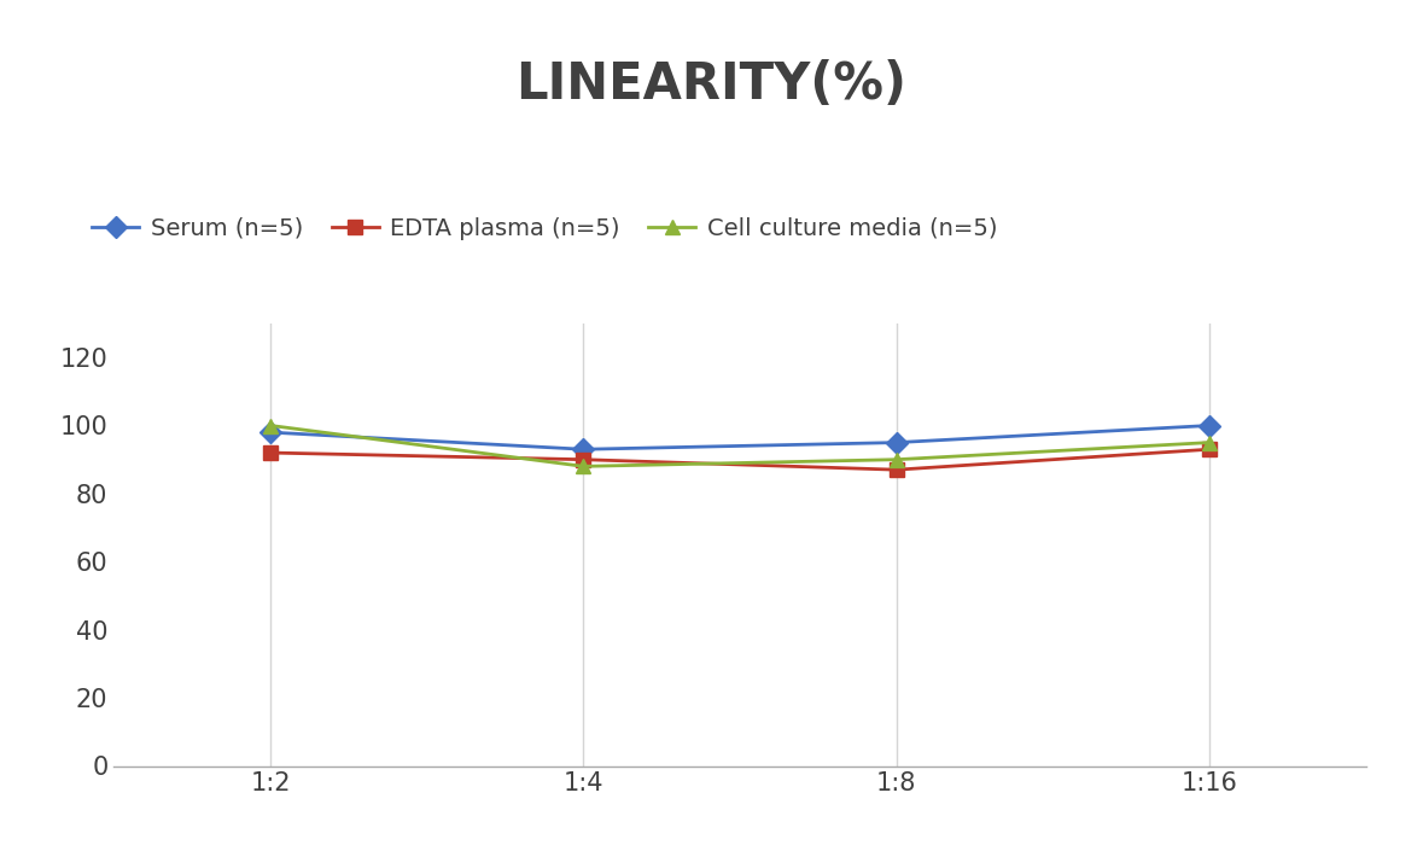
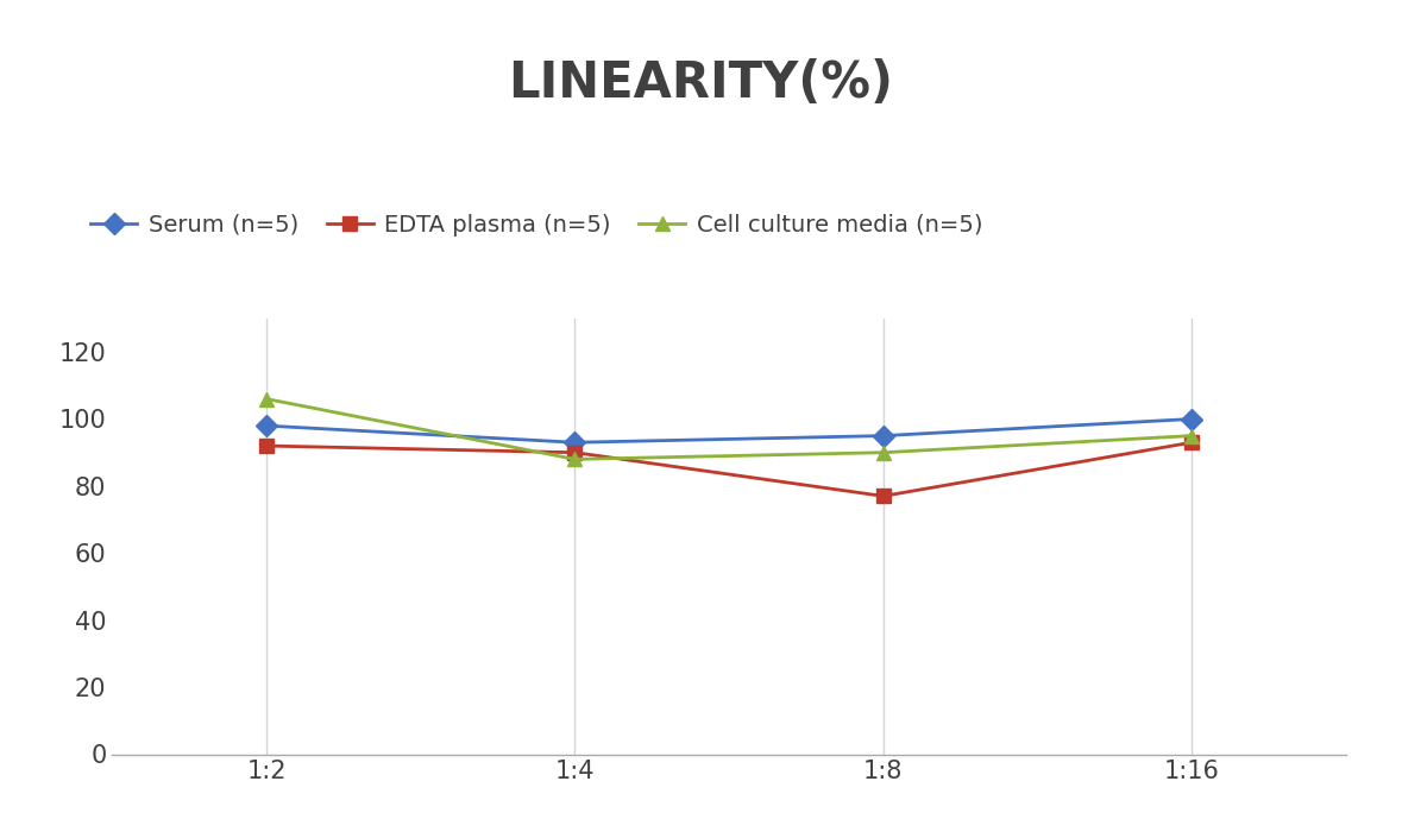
Cell culture media (n=5)/1:2: 100 -> 106
EDTA plasma (n=5)/1:8: 87 -> 77
